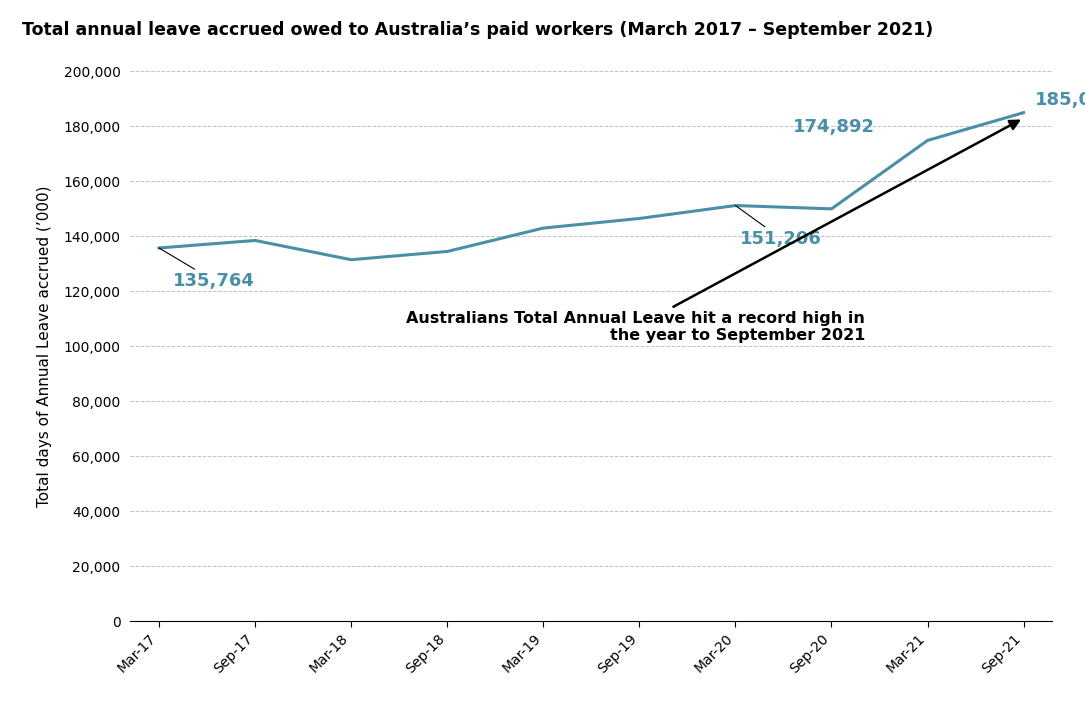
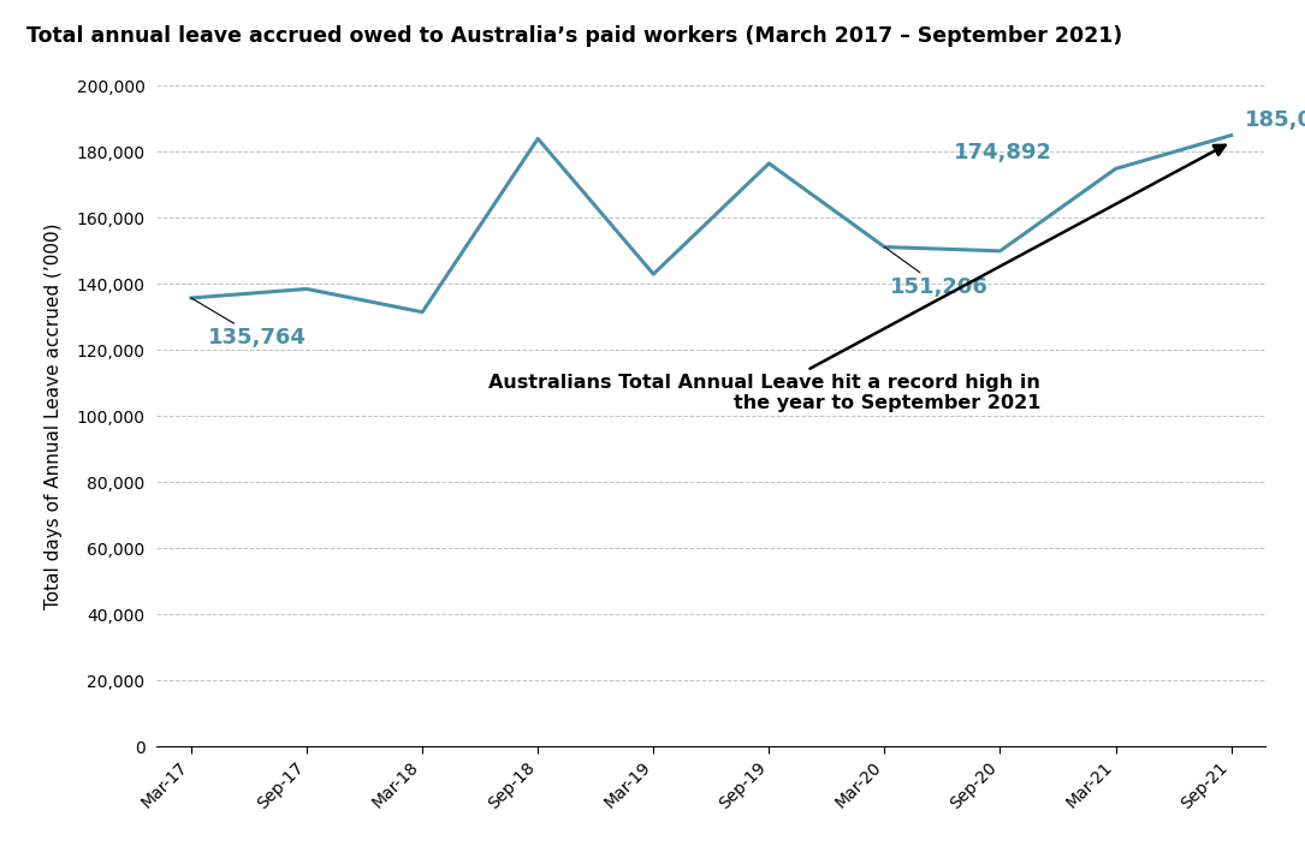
Sep-18: 134,500 -> 184,000
Sep-19: 146,500 -> 176,500
